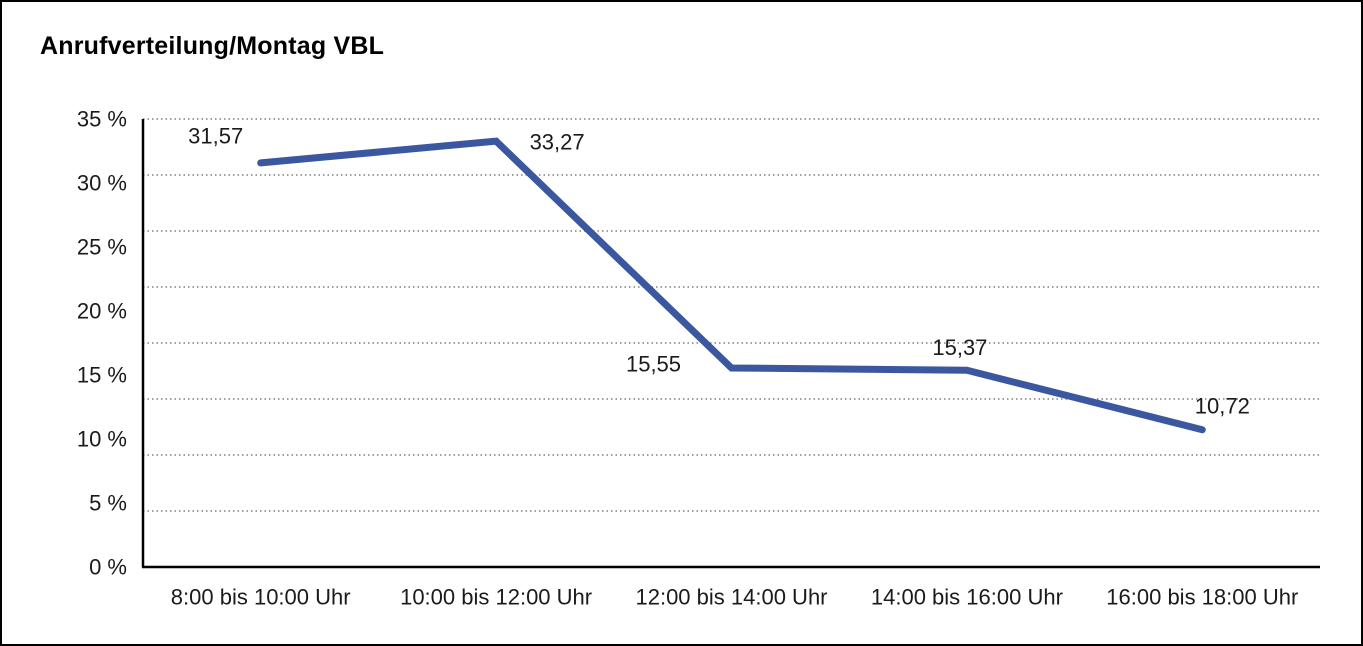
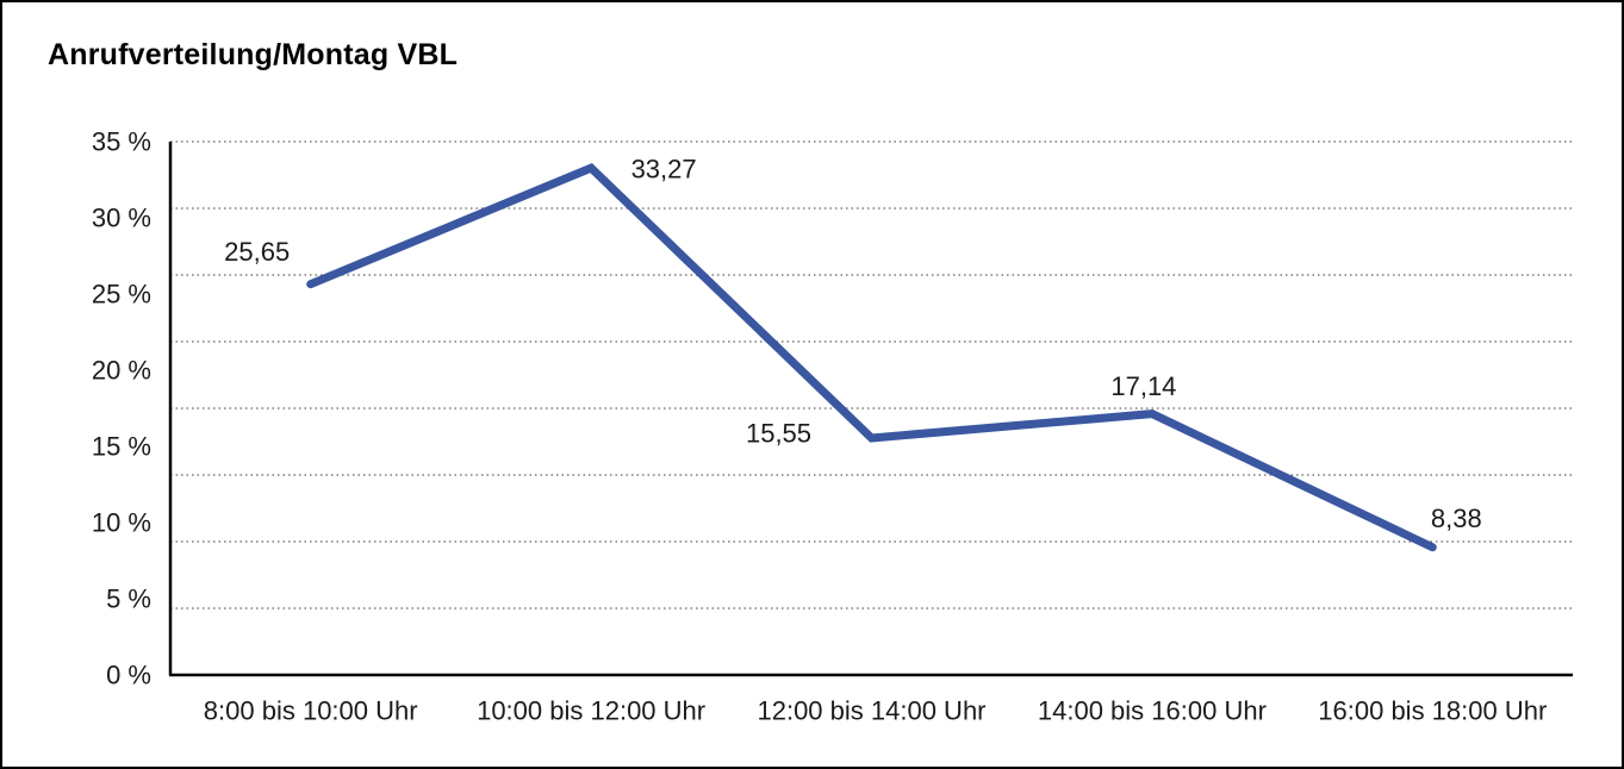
8:00 bis 10:00 Uhr: 31,57 -> 25,65
14:00 bis 16:00 Uhr: 15,37 -> 17,14
16:00 bis 18:00 Uhr: 10,72 -> 8,38
